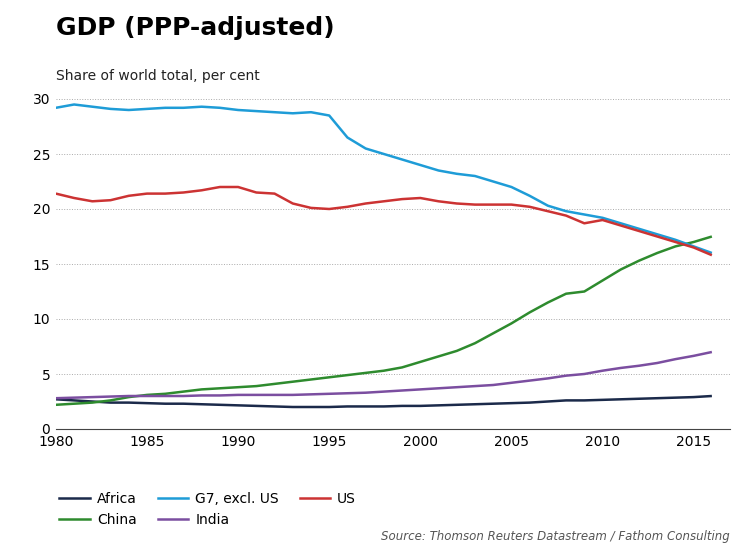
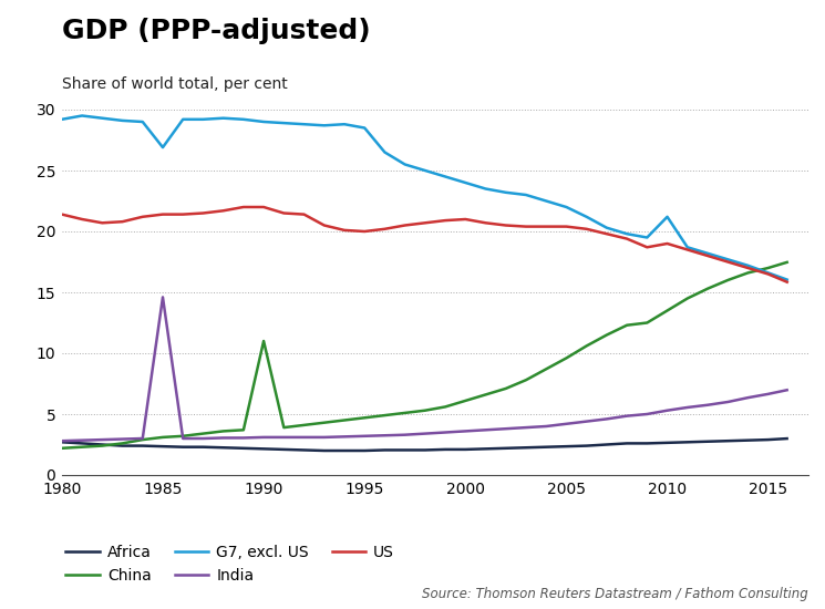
G7, excl. US/1985: 29.1 -> 26.9
India/1985: 3.0 -> 14.6
China/1990: 3.8 -> 11.0
G7, excl. US/2010: 19.2 -> 21.2
